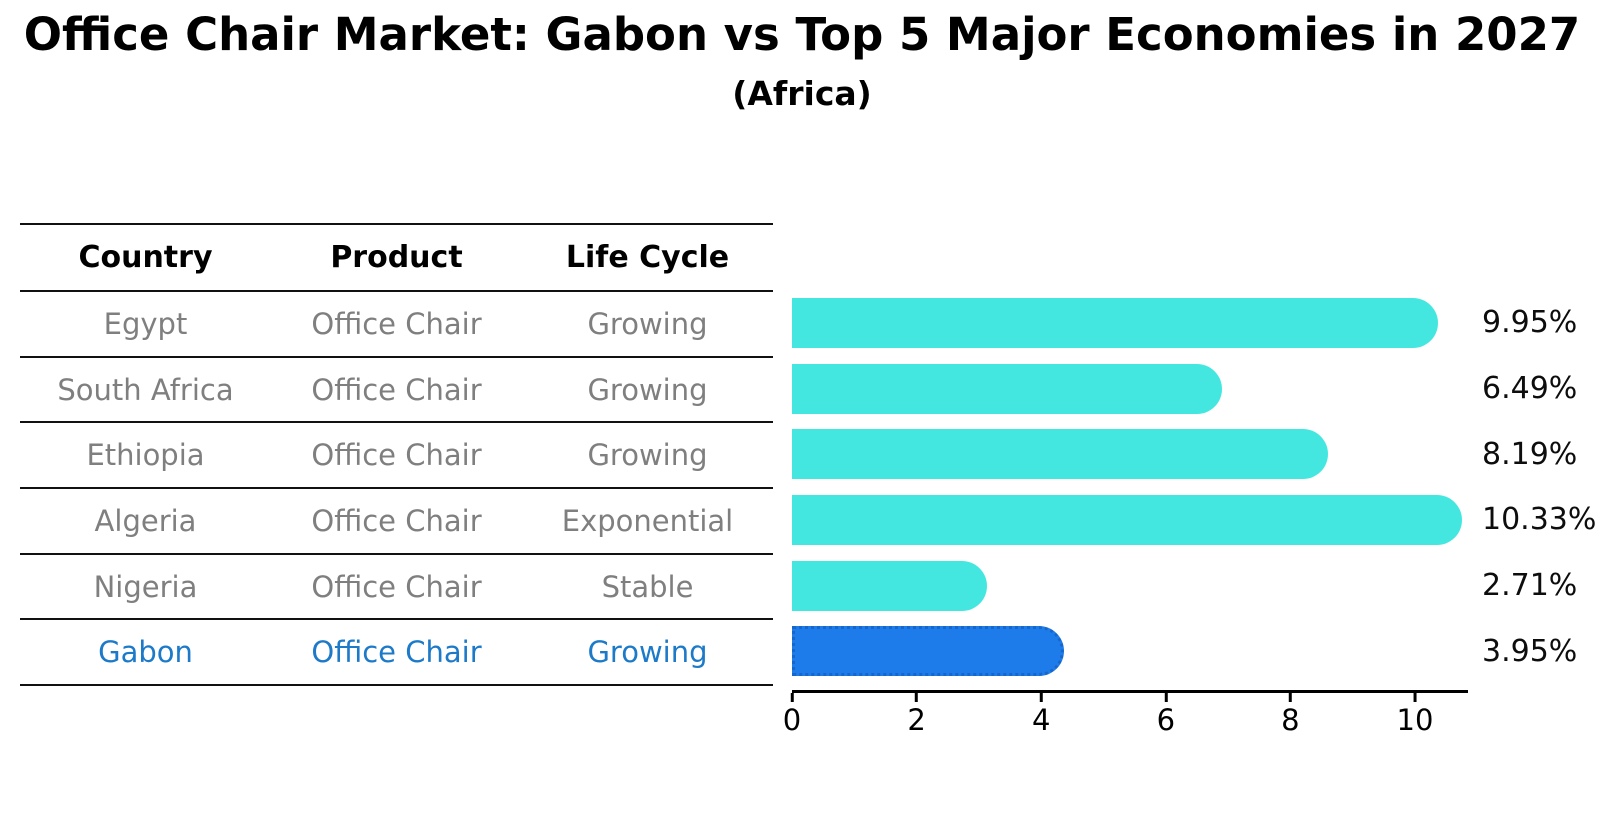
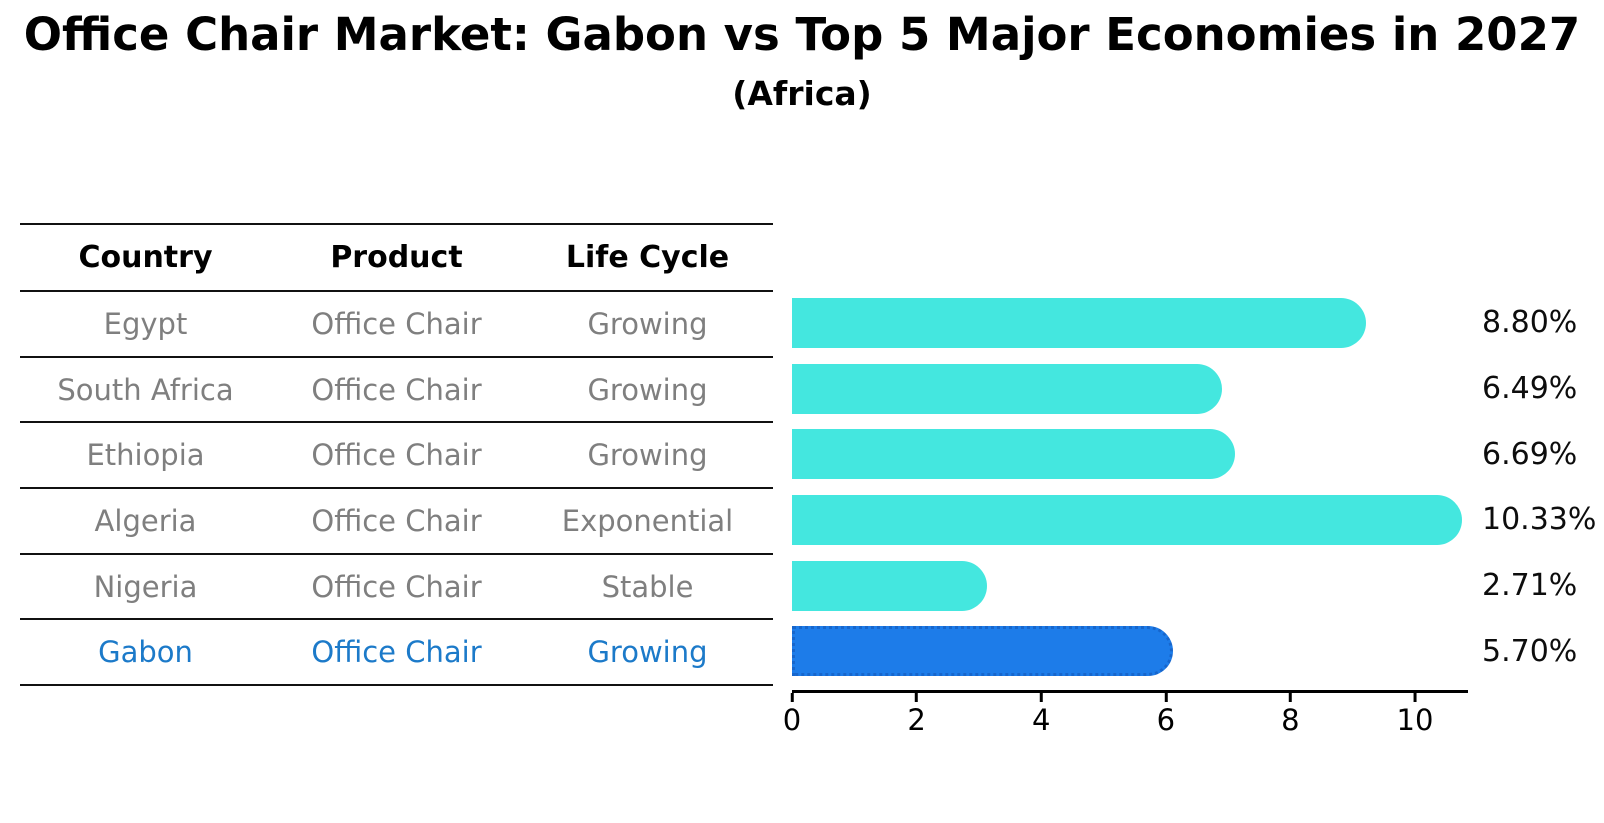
Egypt: 9.95% -> 8.80%
Ethiopia: 8.19% -> 6.69%
Gabon: 3.95% -> 5.70%
